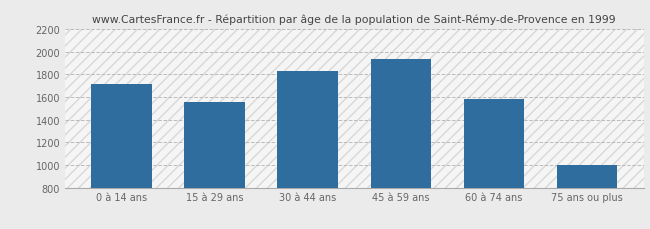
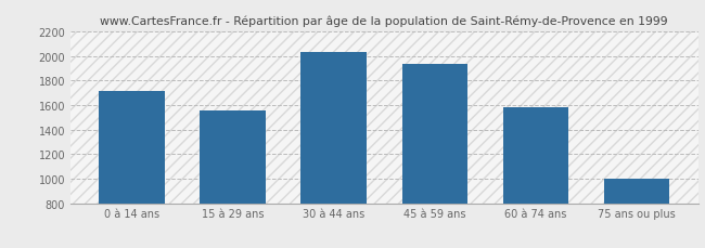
30 à 44 ans: 1830 -> 2030
